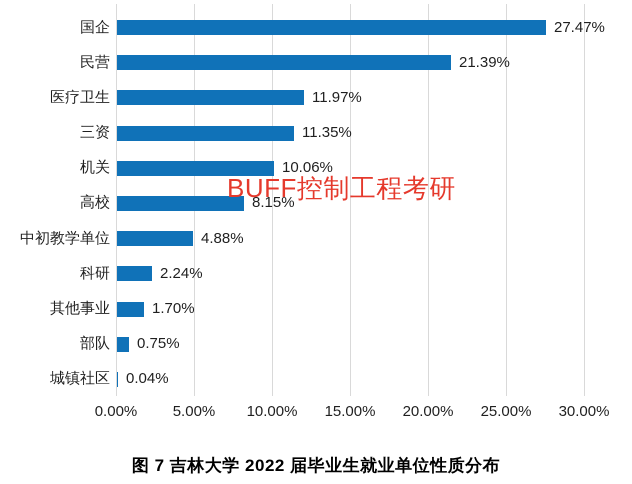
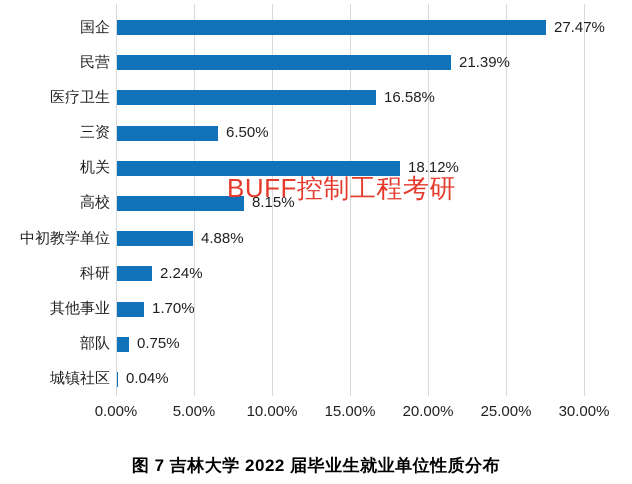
医疗卫生: 11.97% -> 16.58%
三资: 11.35% -> 6.50%
机关: 10.06% -> 18.12%
